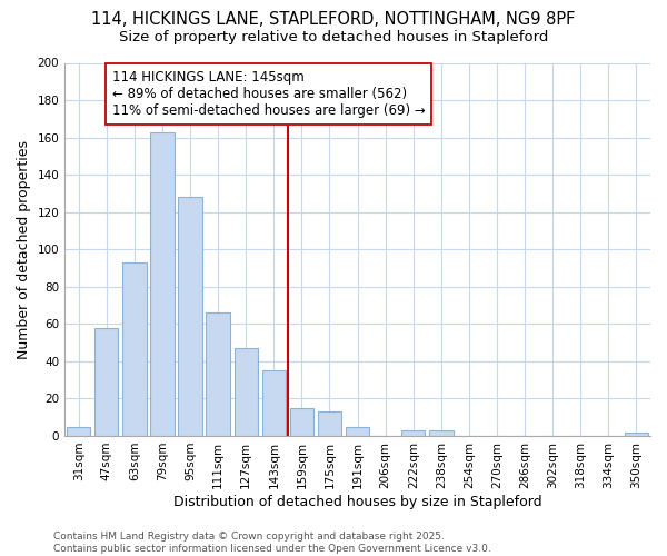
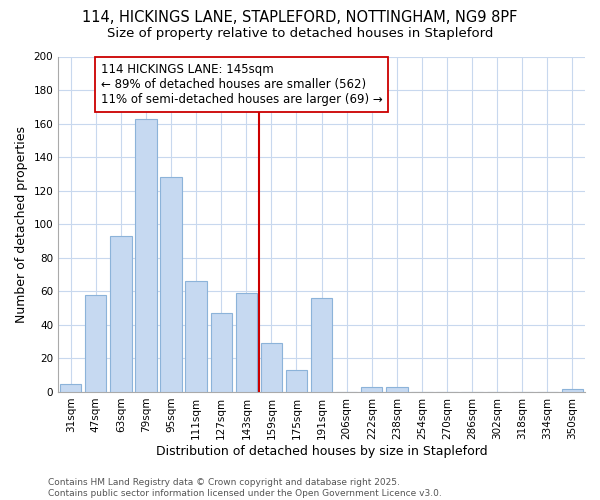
143sqm: 35 -> 59
159sqm: 15 -> 29
191sqm: 5 -> 56
